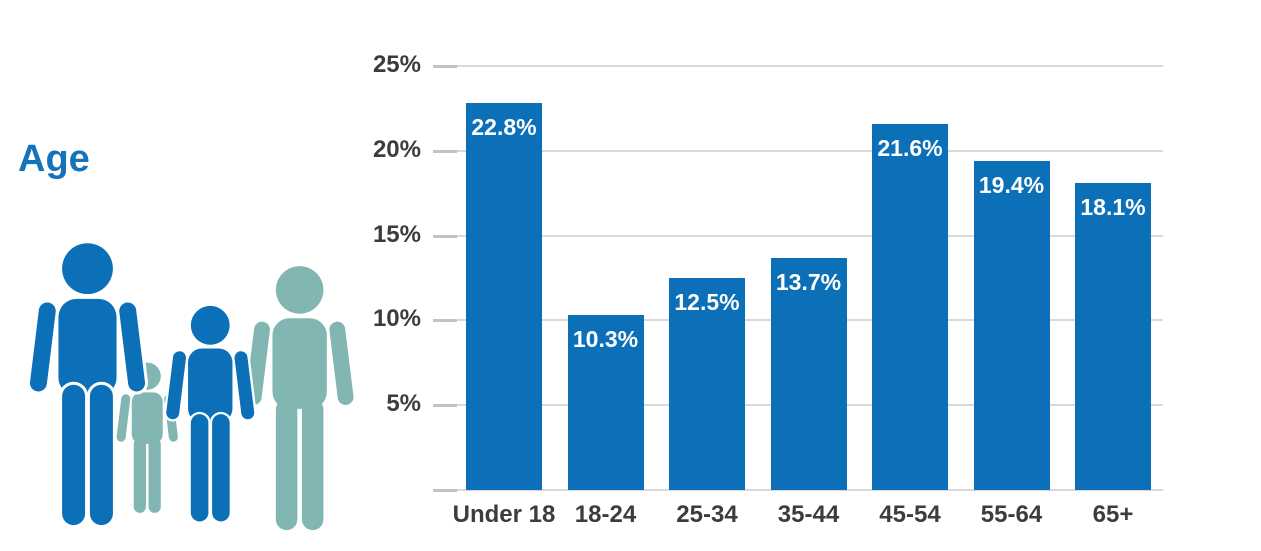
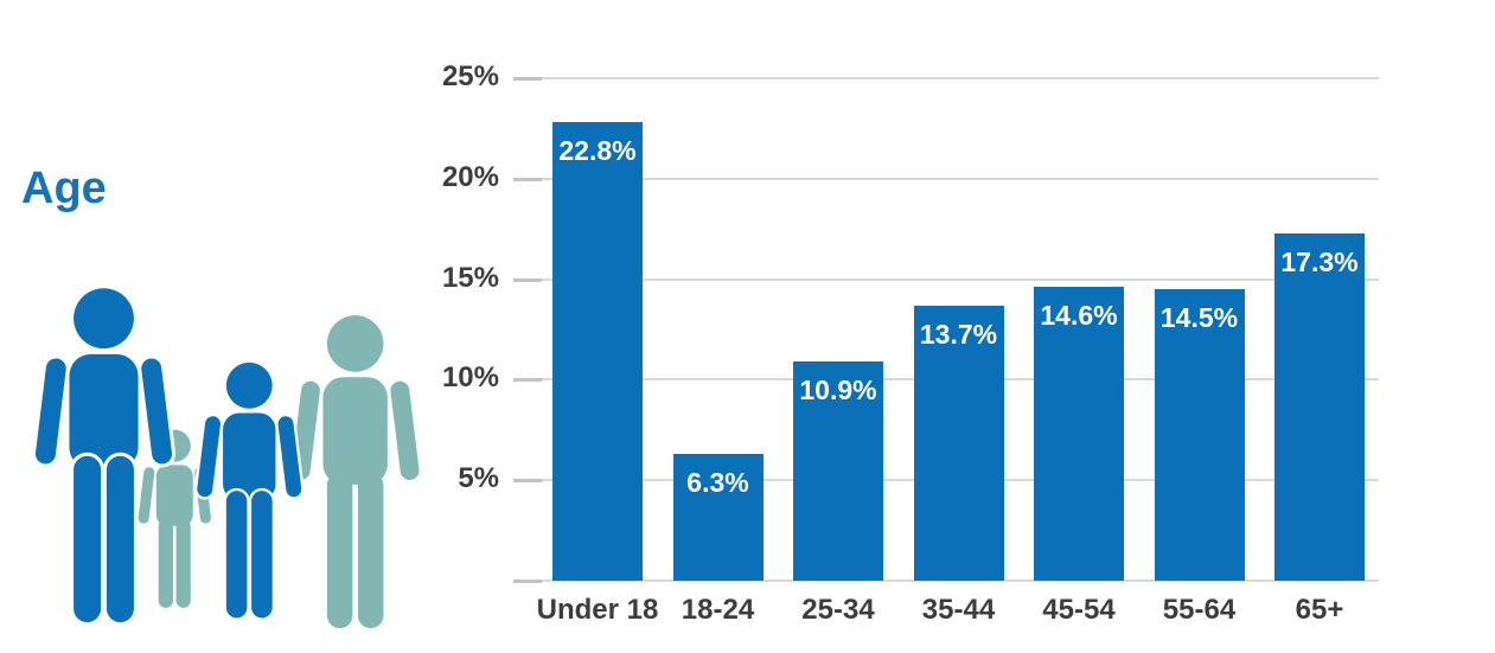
18-24: 10.3% -> 6.3%
25-34: 12.5% -> 10.9%
45-54: 21.6% -> 14.6%
55-64: 19.4% -> 14.5%
65+: 18.1% -> 17.3%
